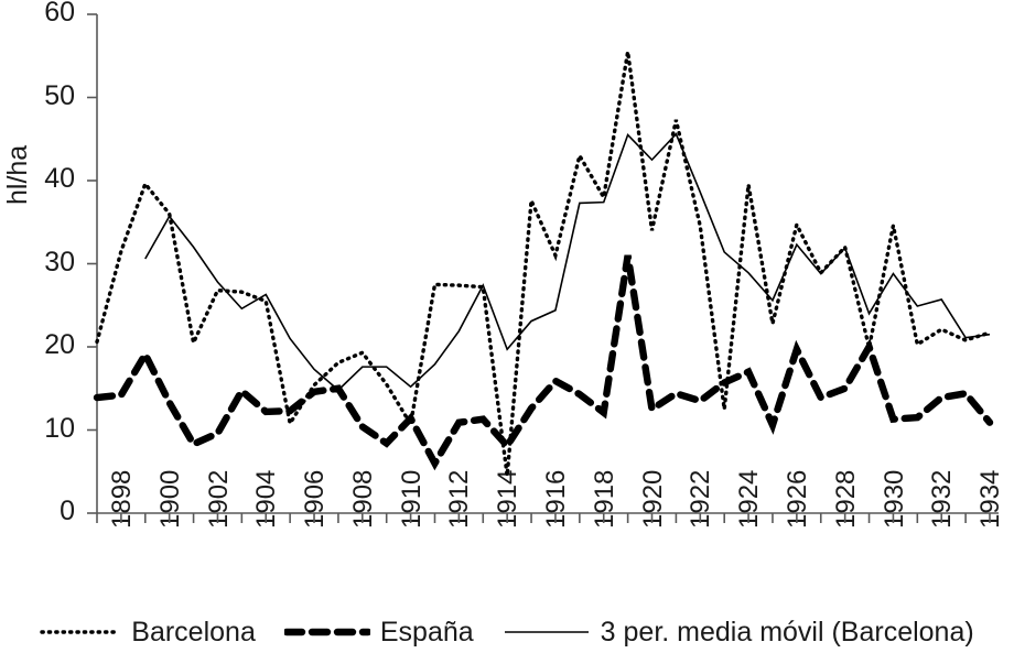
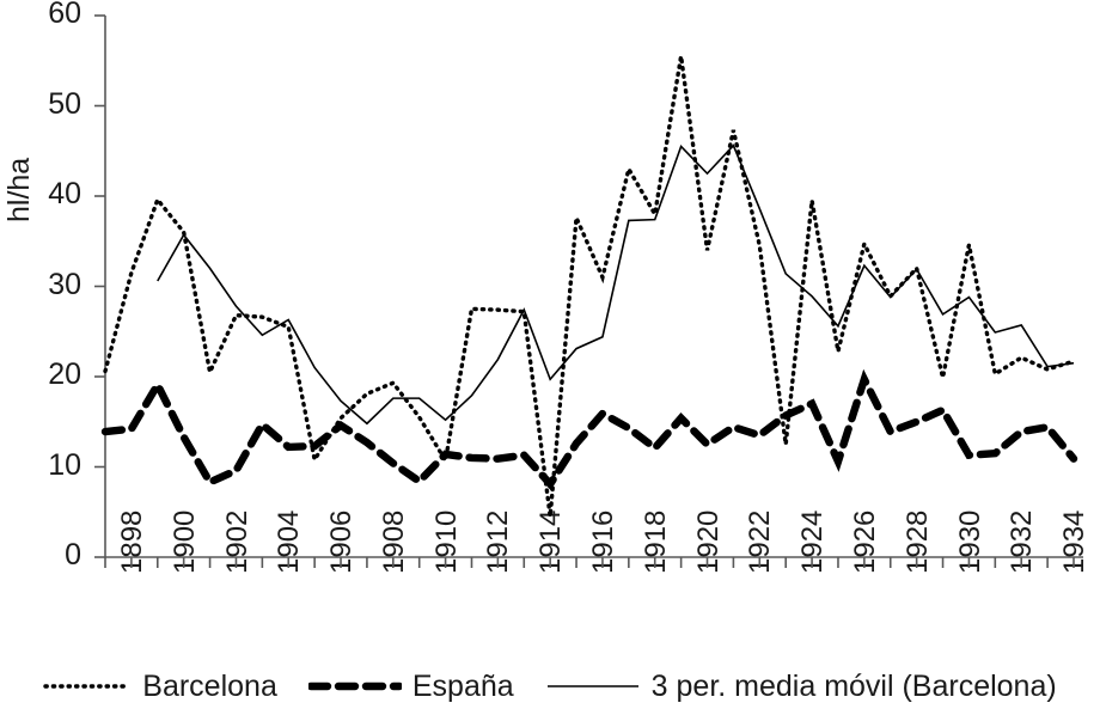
España/1908: 15 -> 13
España/1912: 6 -> 11
España/1920: 31 -> 15
España/1930: 20 -> 16
3 per. media móvil (Barcelona)/1930: 24 -> 27
